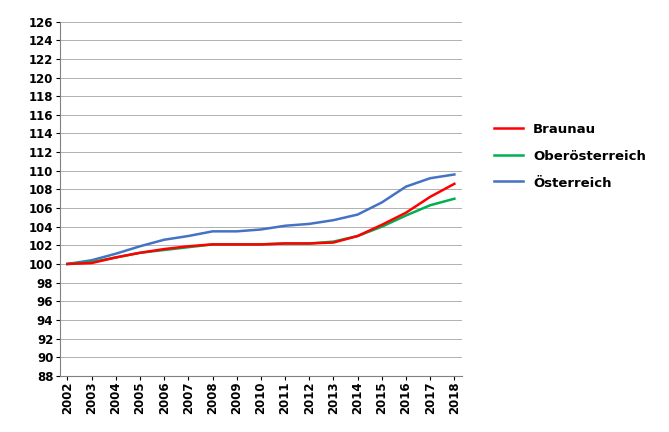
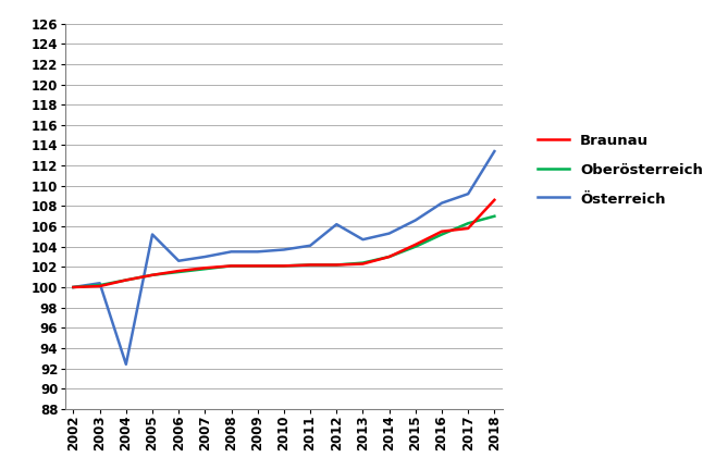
Österreich/2004: 101.1 -> 92.4
Österreich/2005: 101.9 -> 105.2
Österreich/2012: 104.3 -> 106.2
Braunau/2017: 107.2 -> 105.8
Österreich/2018: 109.6 -> 113.4
